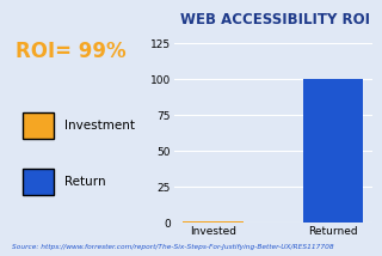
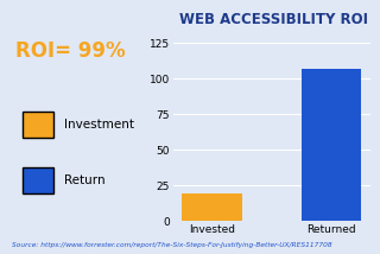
Invested: 1 -> 19
Returned: 100 -> 107
